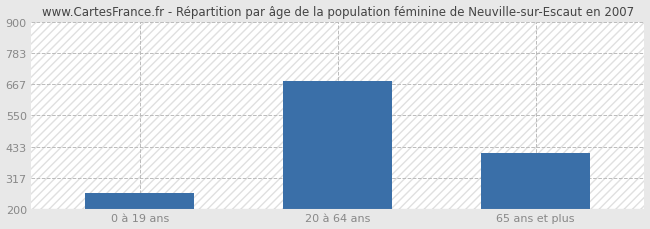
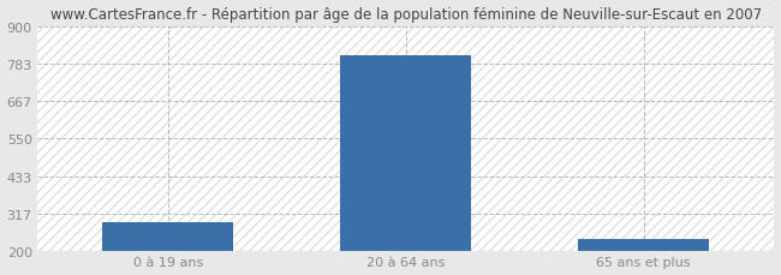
0 à 19 ans: 260 -> 290
20 à 64 ans: 680 -> 810
65 ans et plus: 410 -> 240
